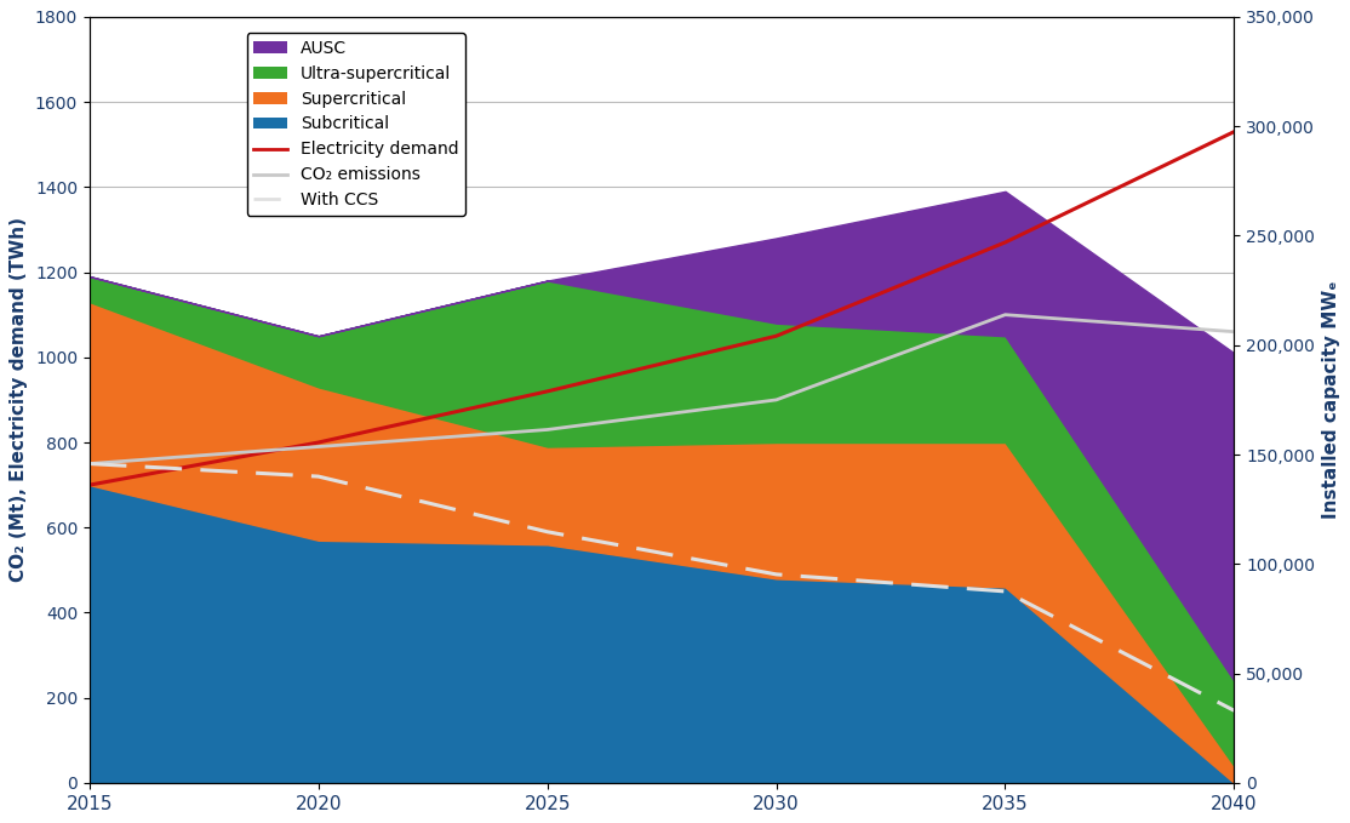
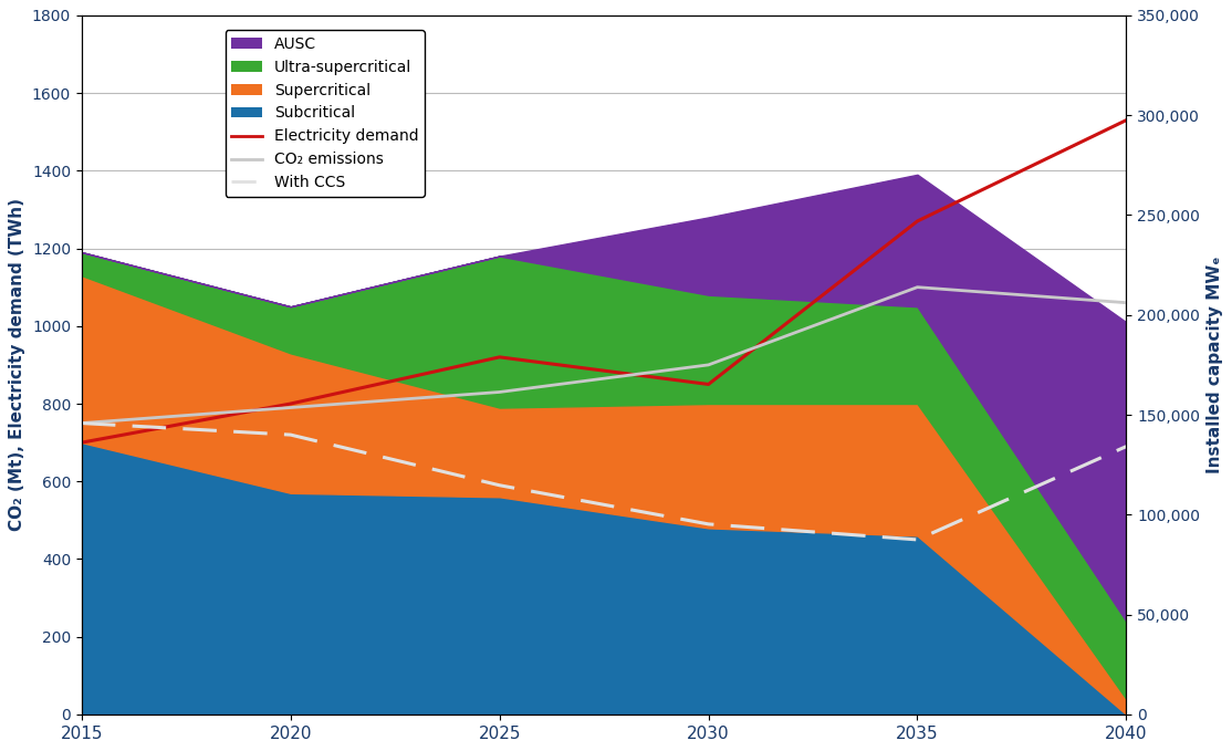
Electricity demand/2030: 1050 -> 850
With CCS/2040: 170 -> 690
